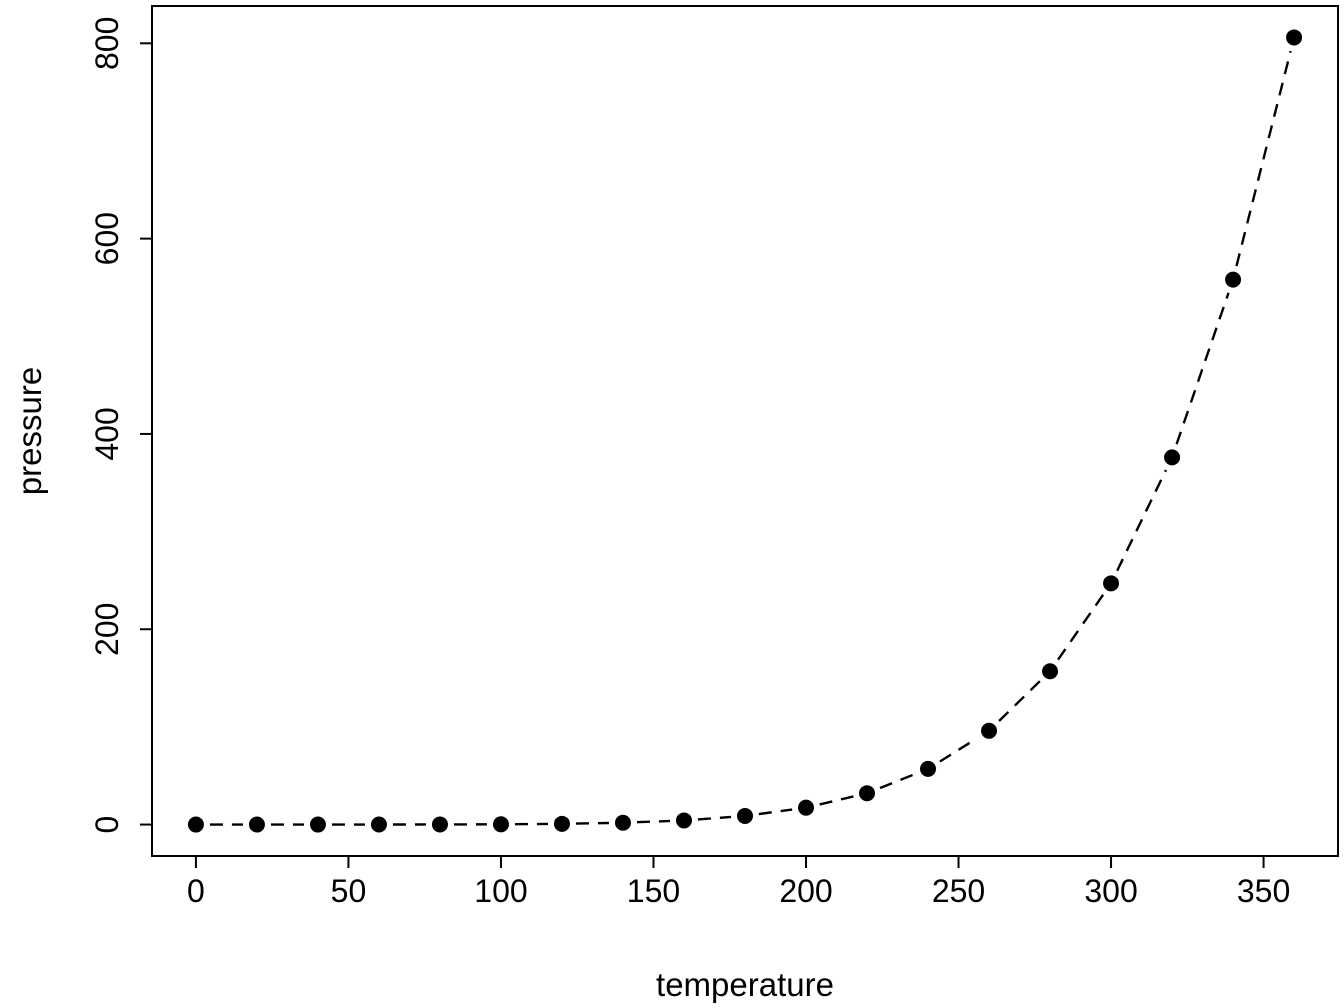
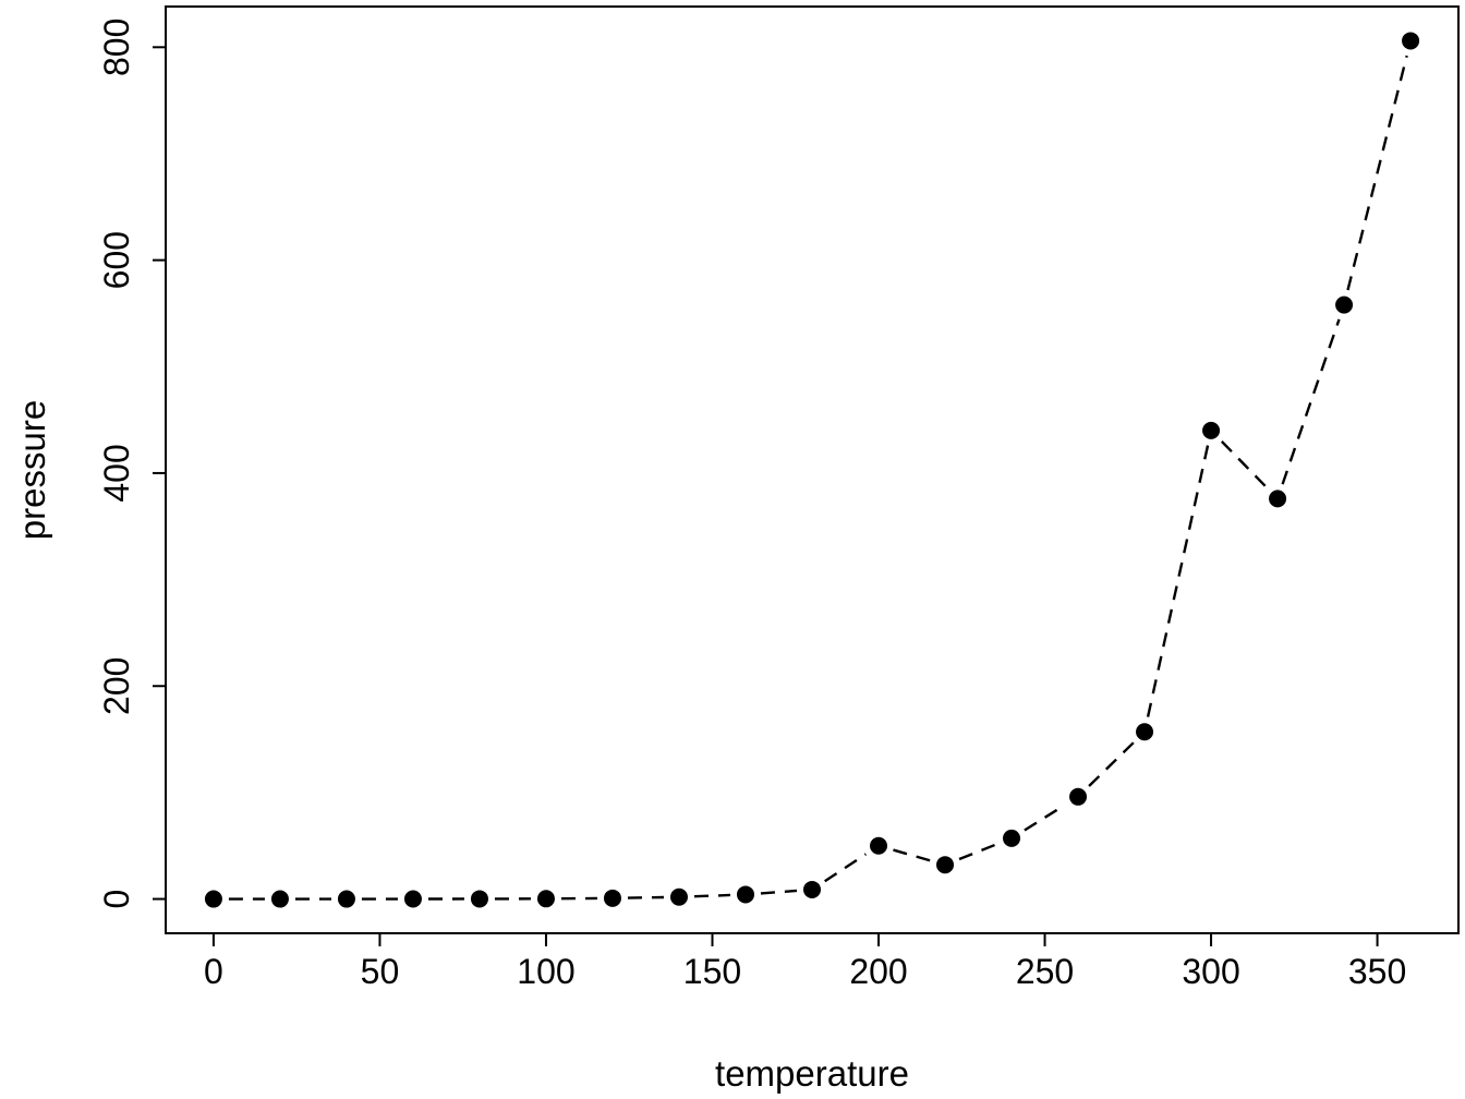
200: 20 -> 50
300: 250 -> 440
